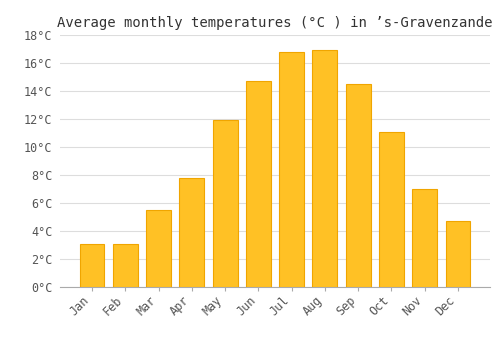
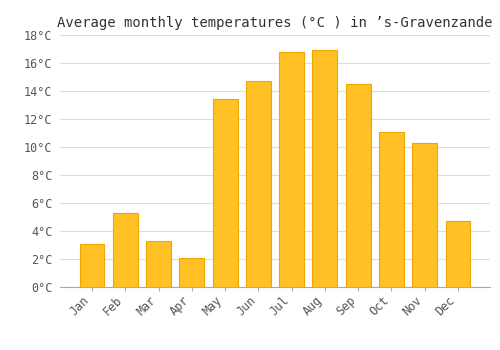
Feb: 3.1°C -> 5.3°C
Mar: 5.5°C -> 3.3°C
Apr: 7.8°C -> 2.1°C
May: 11.9°C -> 13.4°C
Nov: 7.0°C -> 10.3°C
